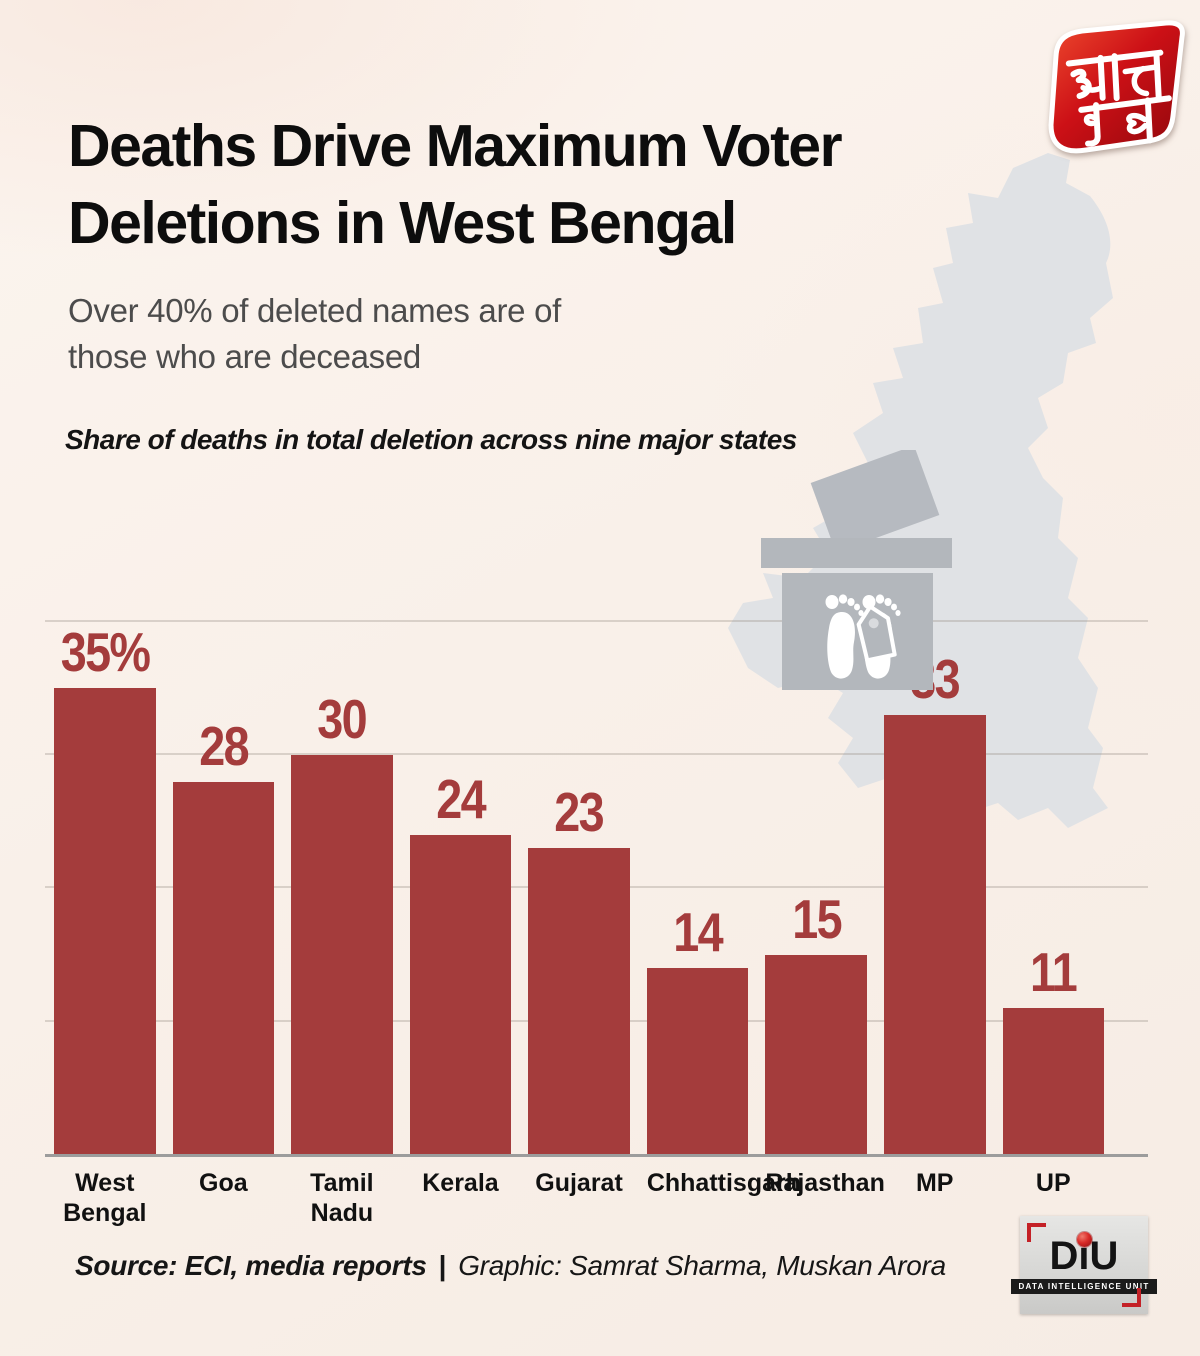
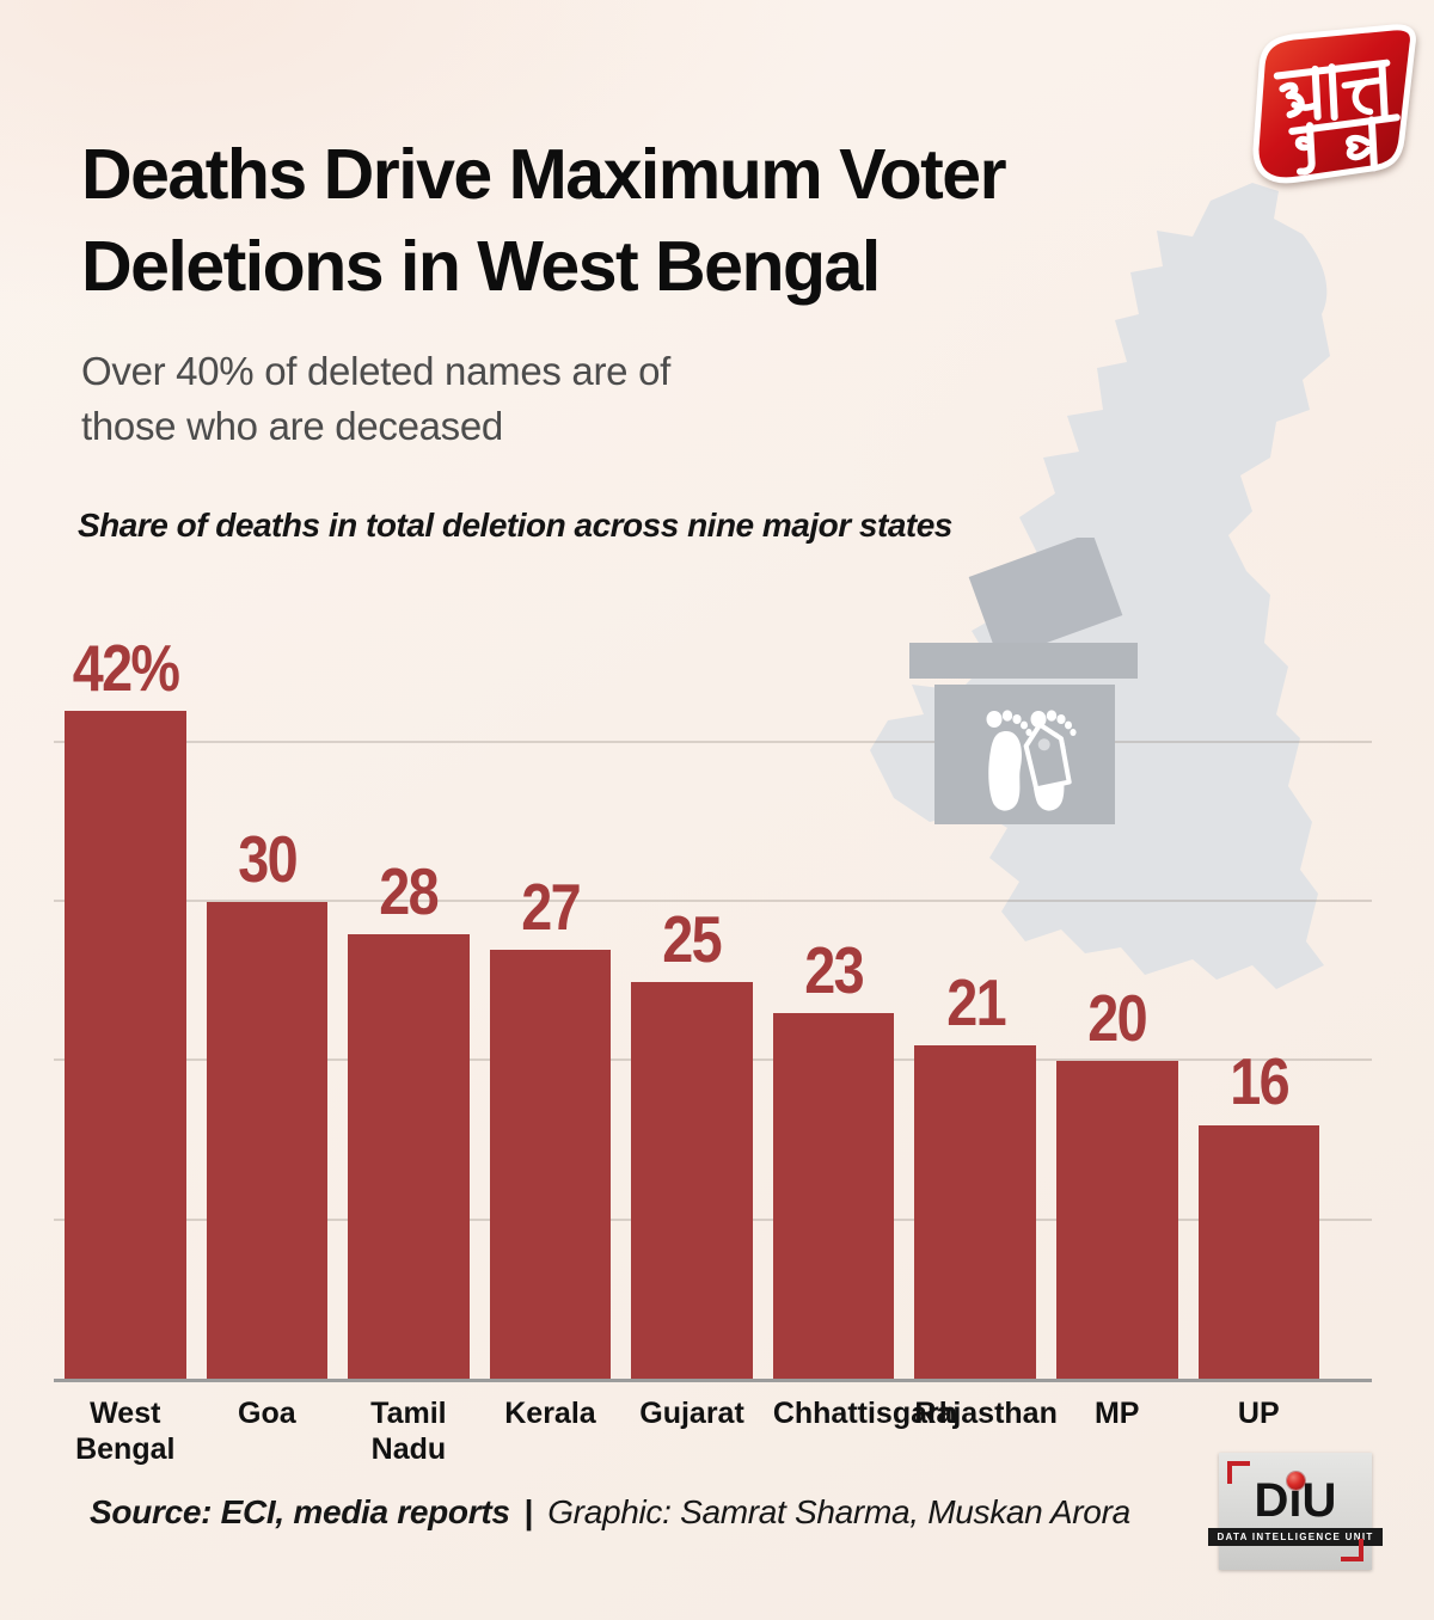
West Bengal: 35% -> 42%
Goa: 28 -> 30
Tamil Nadu: 30 -> 28
Kerala: 24 -> 27
Gujarat: 23 -> 25
Chhattisgarh: 14 -> 23
Rajasthan: 15 -> 21
MP: 33 -> 20
UP: 11 -> 16
